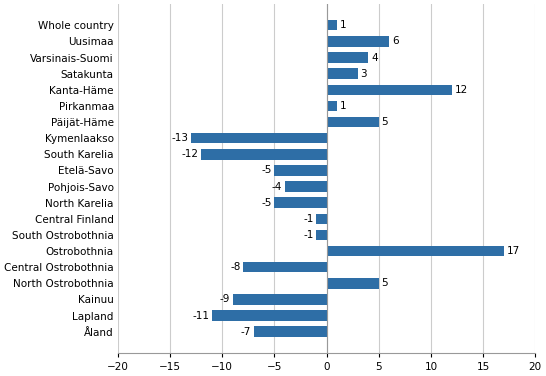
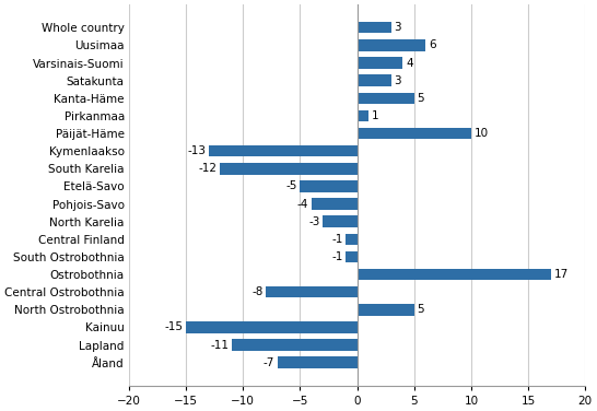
Whole country: 1 -> 3
Kanta-Häme: 12 -> 5
Päijät-Häme: 5 -> 10
North Karelia: -5 -> -3
Kainuu: -9 -> -15
